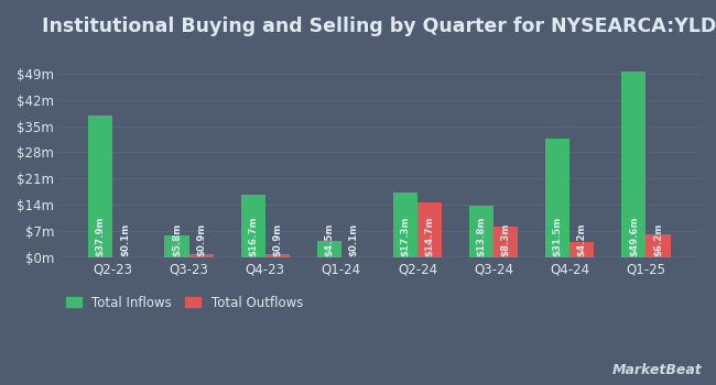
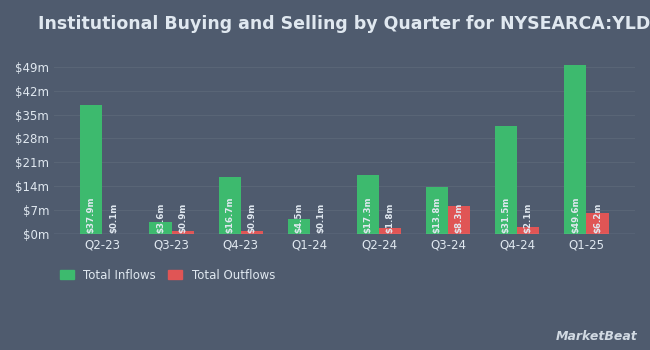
Total Inflows/Q3-23: $5.8m -> $3.6m
Total Outflows/Q2-24: $14.7m -> $1.8m
Total Outflows/Q4-24: $4.2m -> $2.1m
